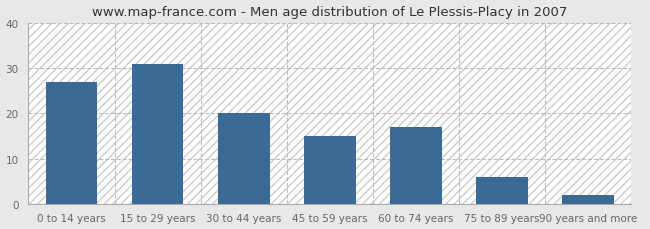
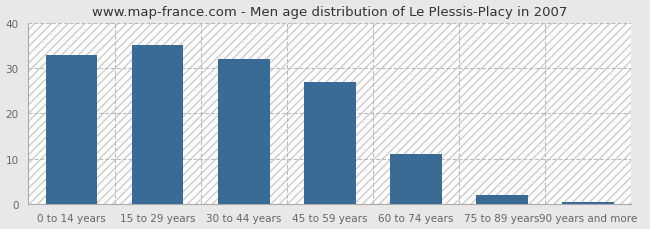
0 to 14 years: 27.0 -> 33.0
15 to 29 years: 31.0 -> 35.0
30 to 44 years: 20.0 -> 32.0
45 to 59 years: 15.0 -> 27.0
60 to 74 years: 17.0 -> 11.0
75 to 89 years: 6.0 -> 2.0
90 years and more: 2.0 -> 0.3
